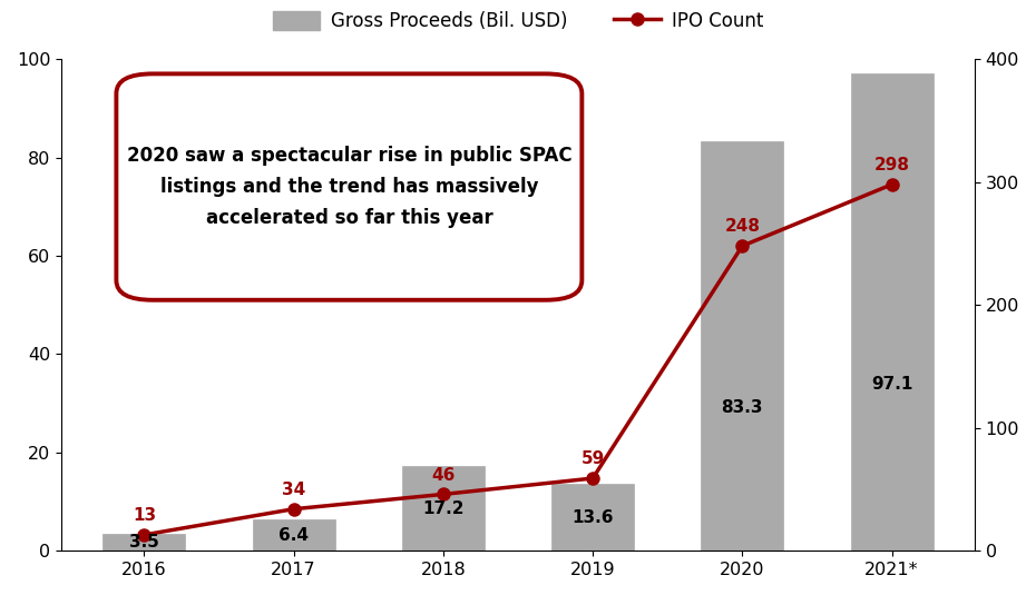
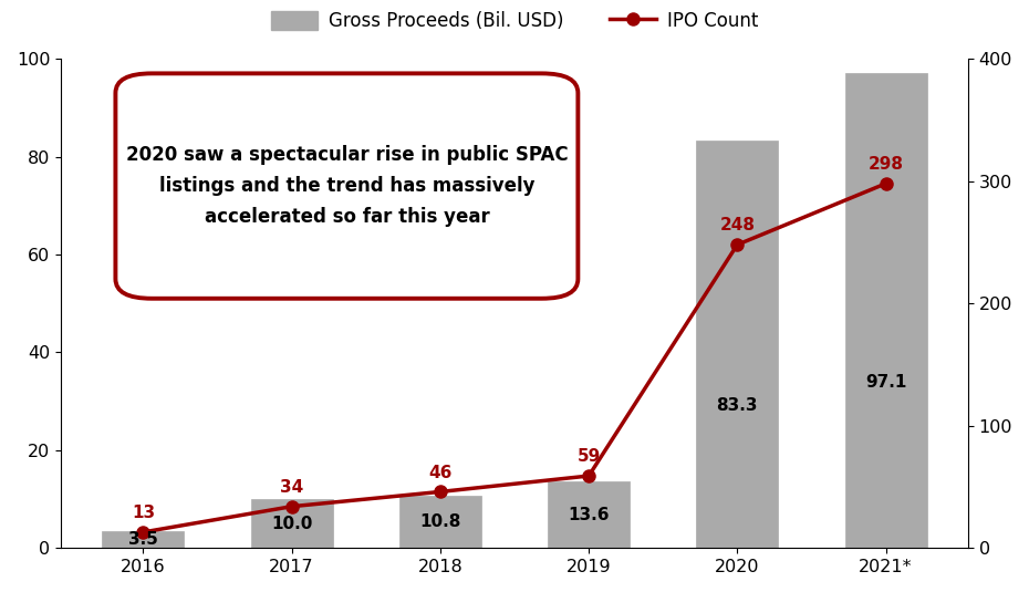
Gross Proceeds (Bil. USD)/2017: 6.4 -> 10.0
Gross Proceeds (Bil. USD)/2018: 17.2 -> 10.8
